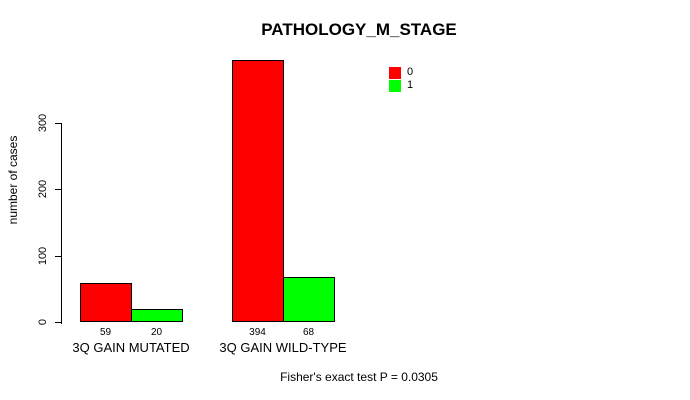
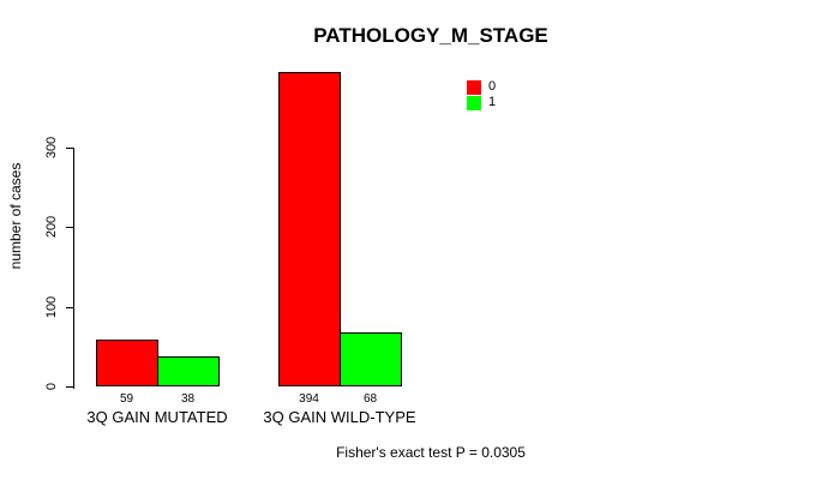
1/3Q GAIN MUTATED: 20 -> 38
